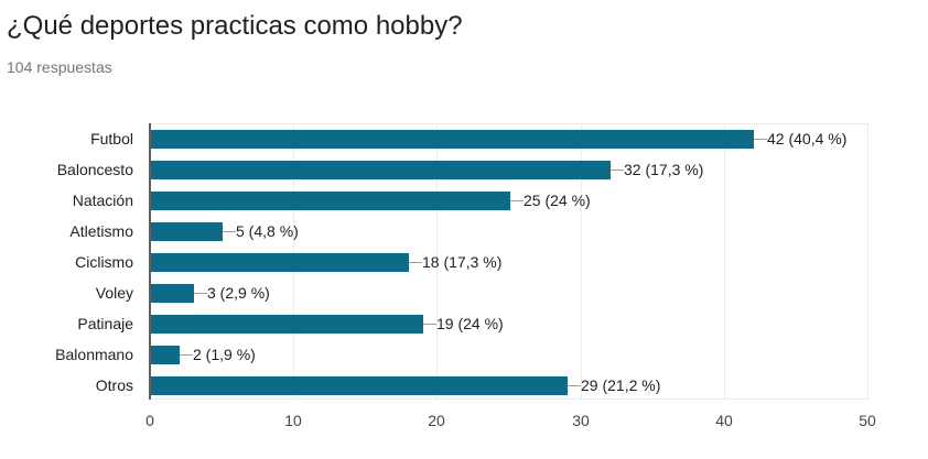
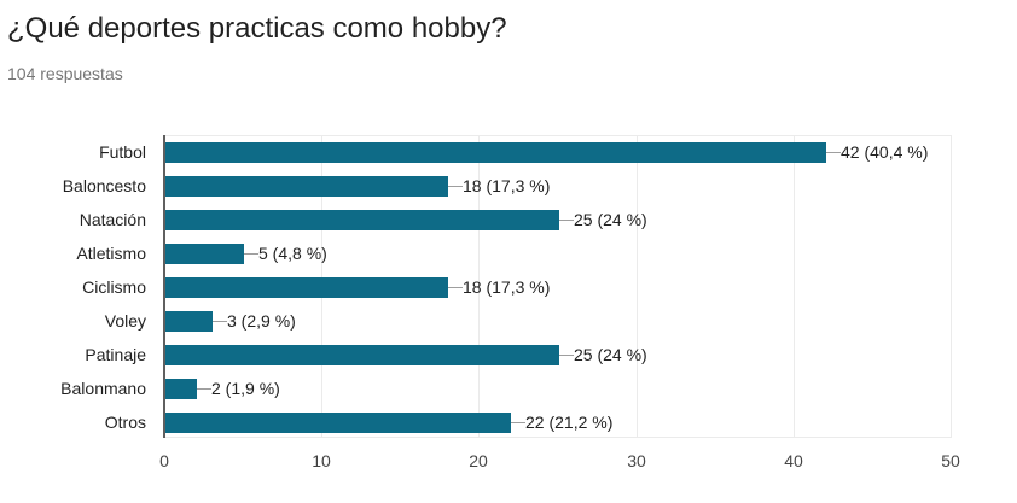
Baloncesto: 32 -> 18
Patinaje: 19 -> 25
Otros: 29 -> 22
